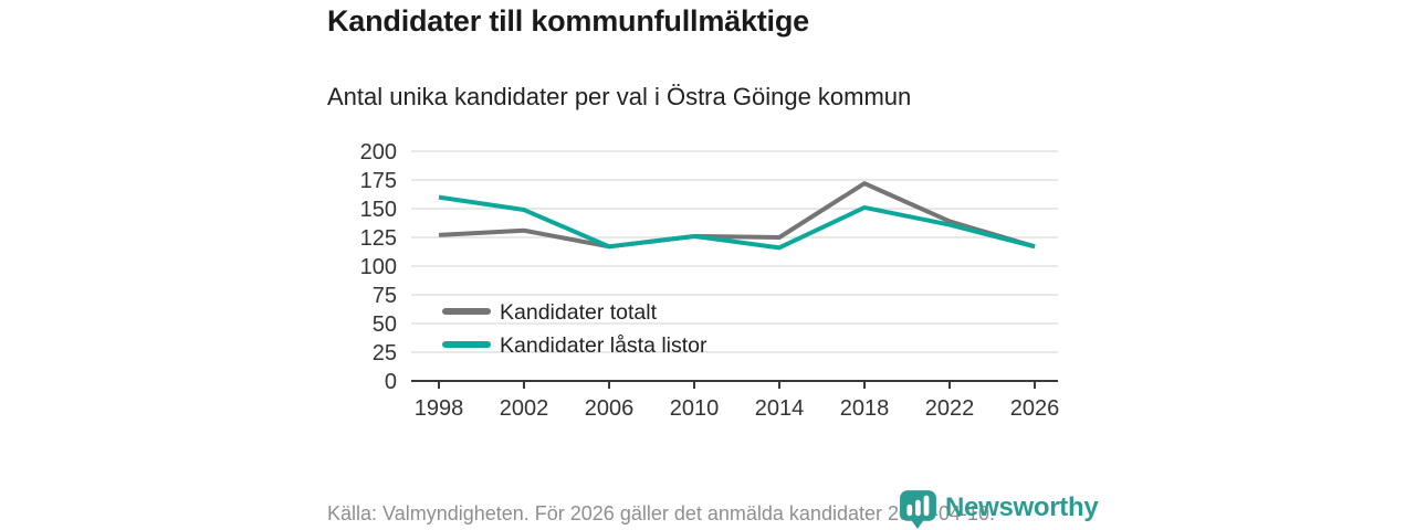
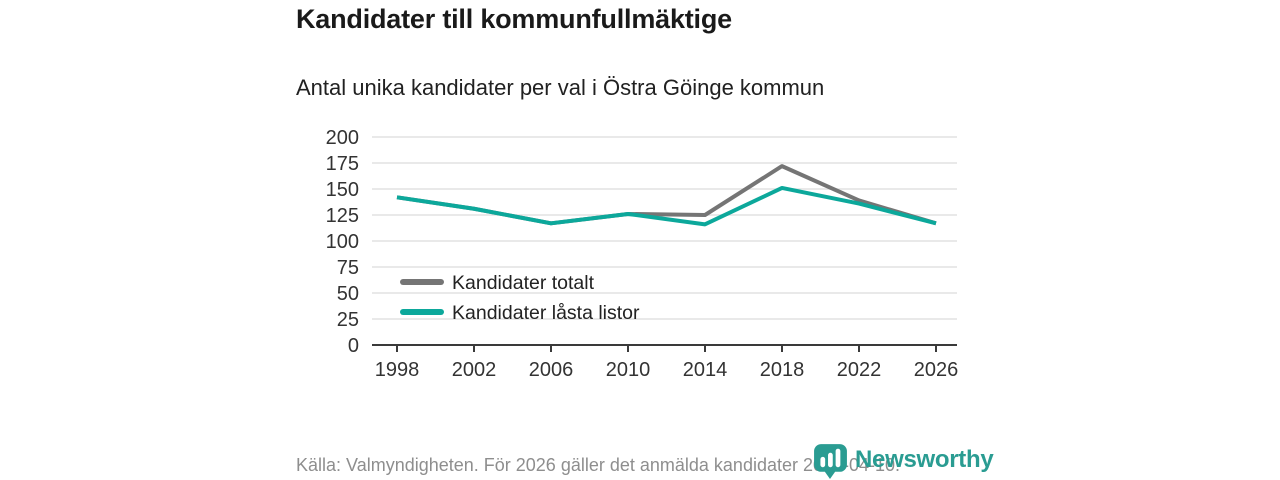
Kandidater totalt/1998: 127 -> 142
Kandidater låsta listor/1998: 160 -> 142
Kandidater låsta listor/2002: 149 -> 131
